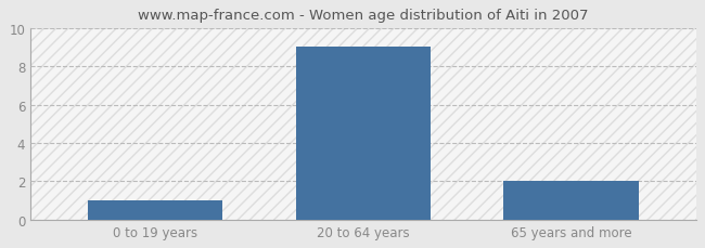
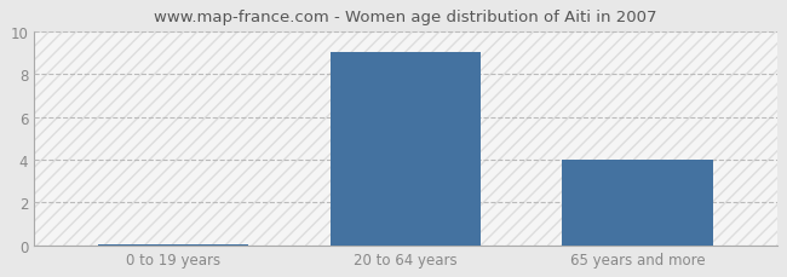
0 to 19 years: 1.0 -> 0.1
65 years and more: 2.0 -> 4.0
